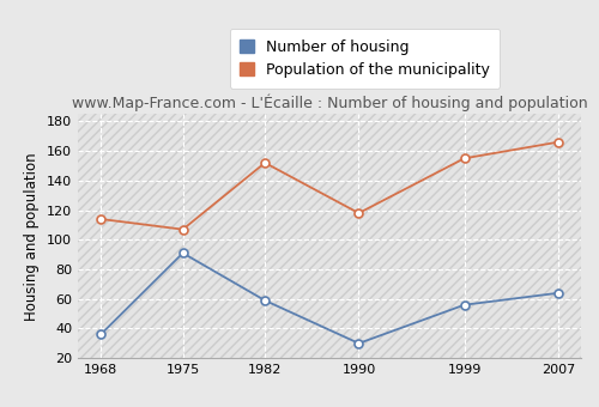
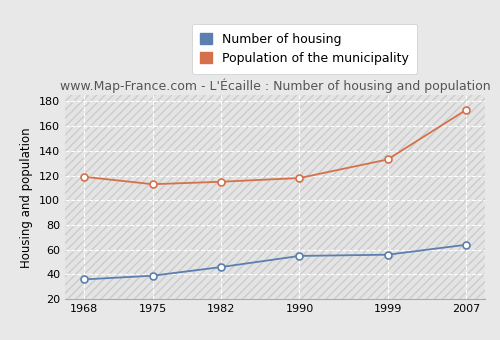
Population of the municipality/1968: 114 -> 119
Number of housing/1975: 91 -> 39
Population of the municipality/1975: 107 -> 113
Number of housing/1982: 59 -> 46
Population of the municipality/1982: 152 -> 115
Number of housing/1990: 30 -> 55
Population of the municipality/1999: 155 -> 133
Population of the municipality/2007: 166 -> 173
